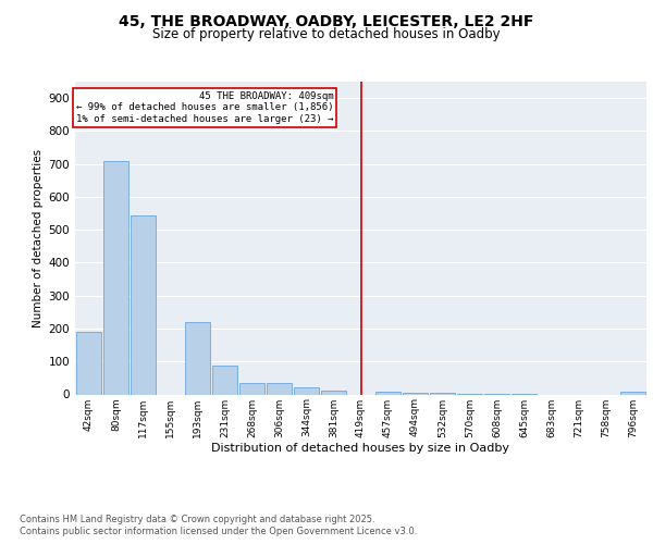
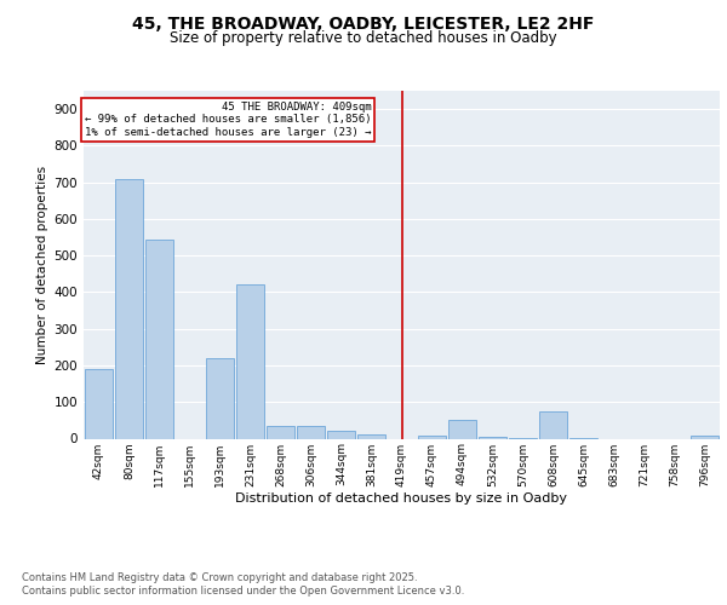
231sqm: 88 -> 420
494sqm: 4 -> 50
608sqm: 3 -> 75
